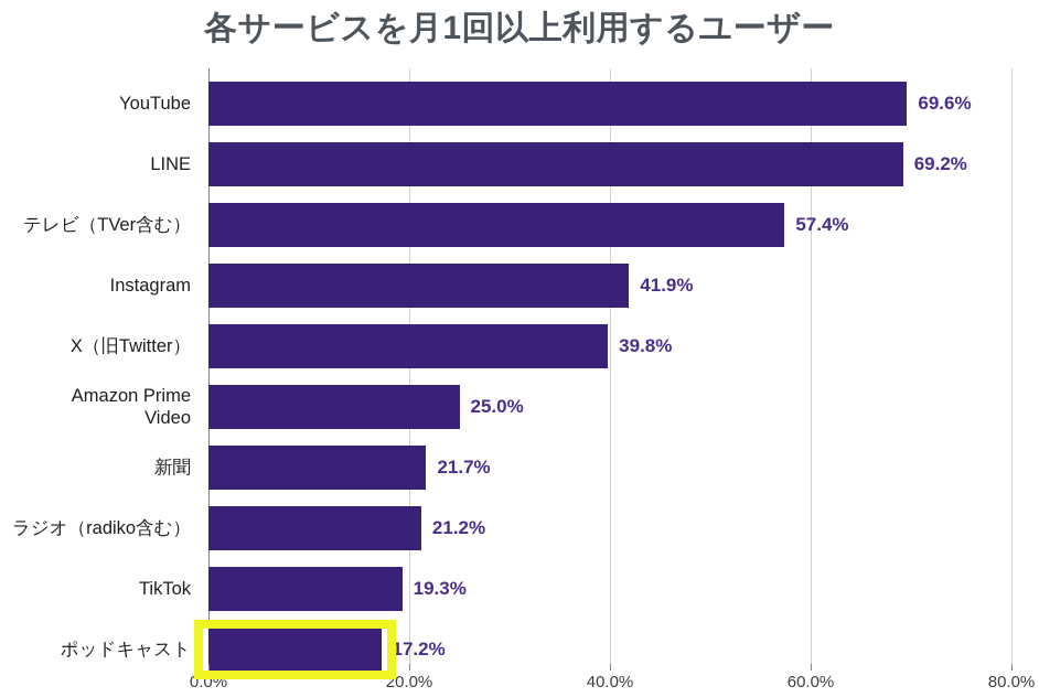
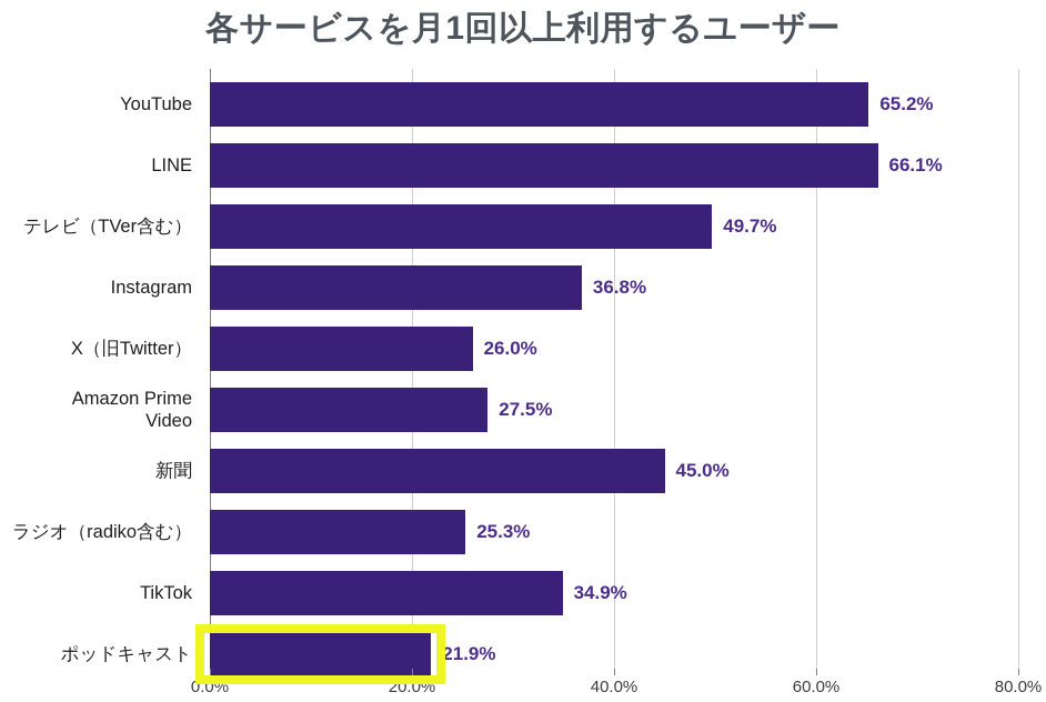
YouTube: 69.6% -> 65.2%
LINE: 69.2% -> 66.1%
テレビ（TVer含む）: 57.4% -> 49.7%
Instagram: 41.9% -> 36.8%
X（旧Twitter）: 39.8% -> 26.0%
Amazon Prime Video: 25.0% -> 27.5%
新聞: 21.7% -> 45.0%
ラジオ（radiko含む）: 21.2% -> 25.3%
TikTok: 19.3% -> 34.9%
ポッドキャスト: 17.2% -> 21.9%
